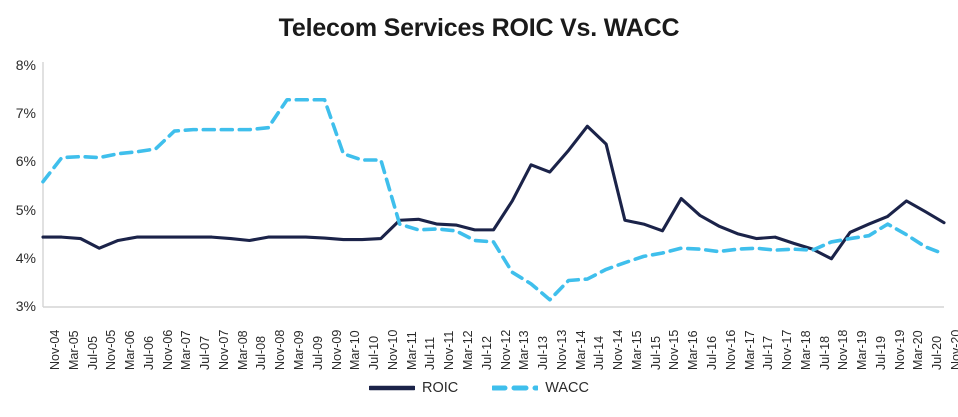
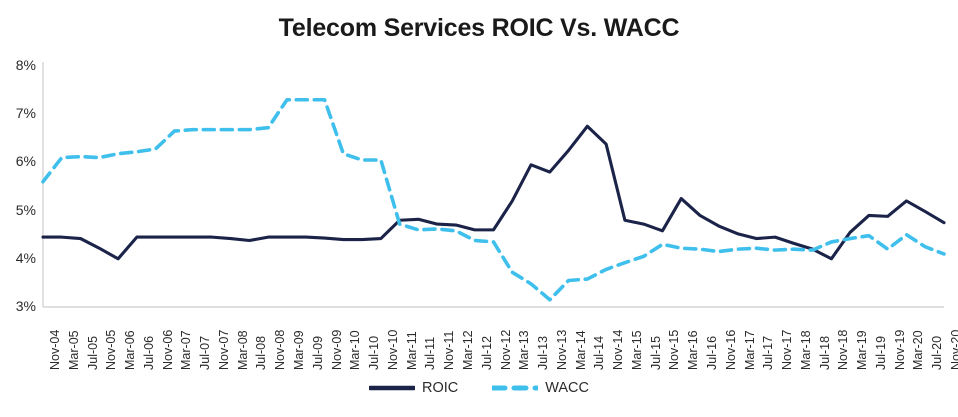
ROIC/Mar-06: 4.4% -> 4.0%
WACC/Nov-15: 4.1% -> 4.3%
ROIC/Jul-19: 4.7% -> 4.9%
WACC/Nov-19: 4.7% -> 4.2%
